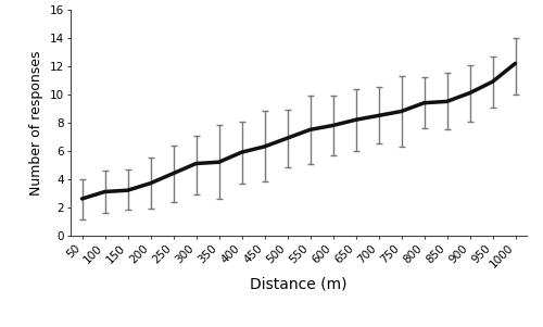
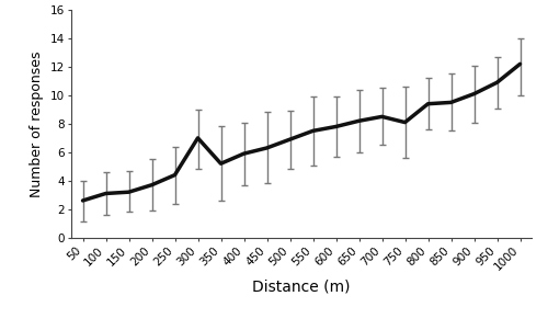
300: 5.1 -> 7.0
750: 8.8 -> 8.1
